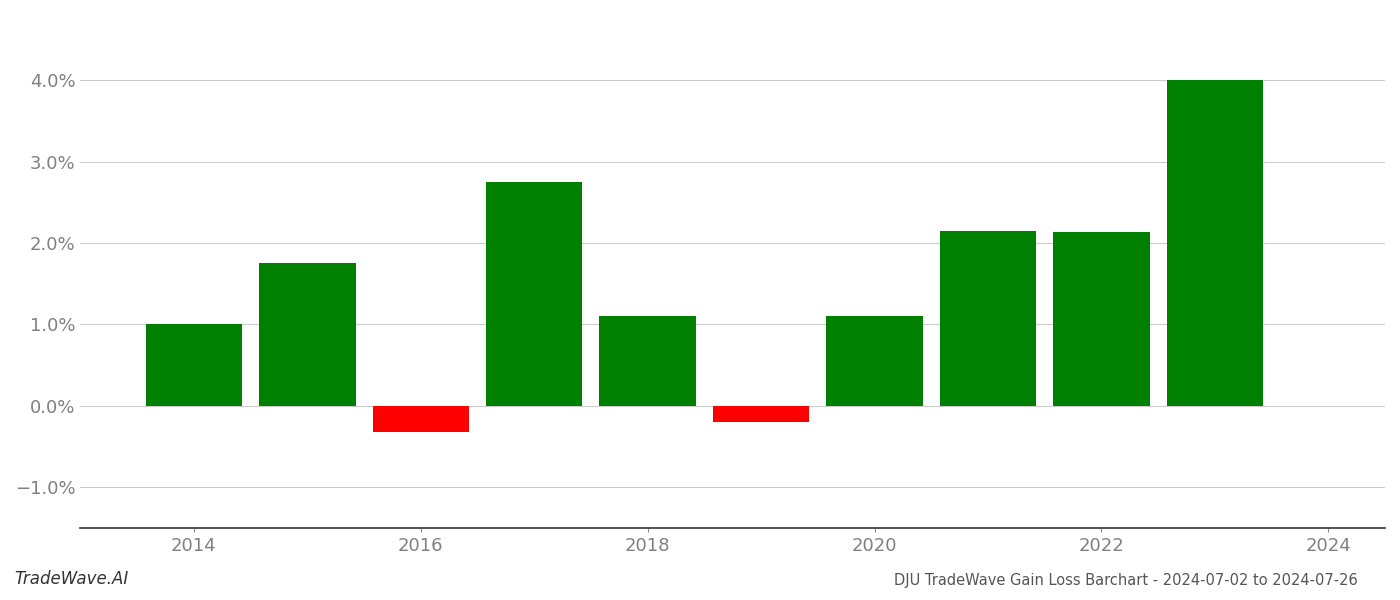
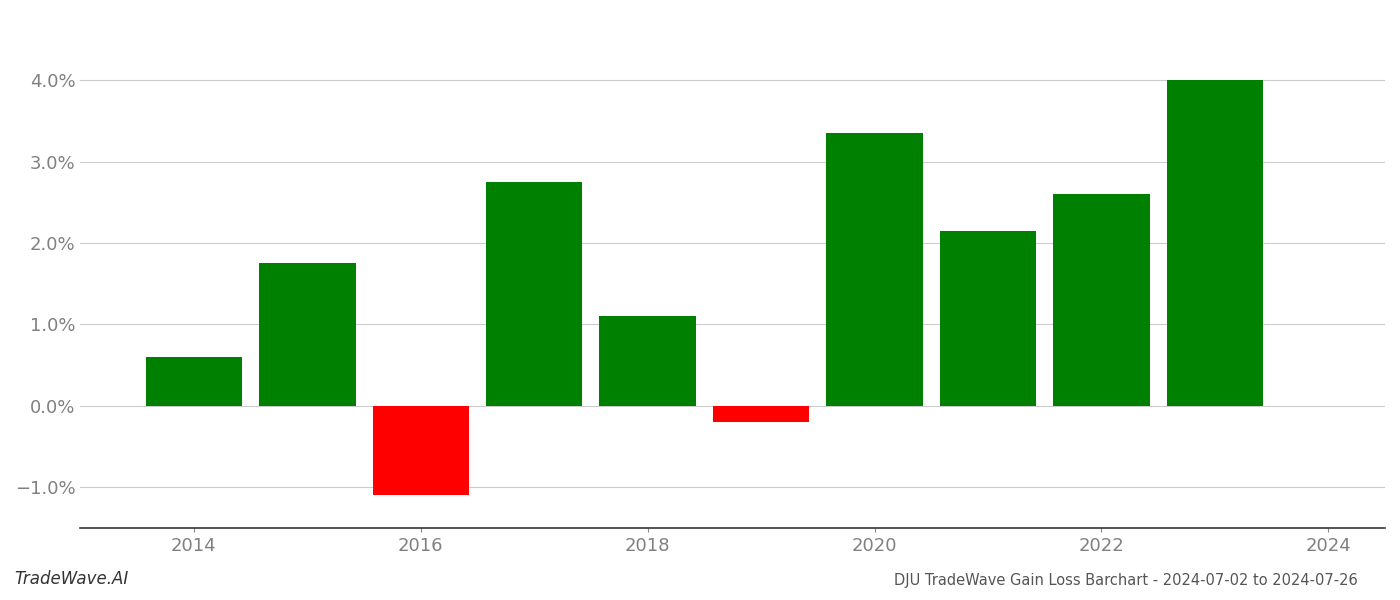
2014: 1.00% -> 0.60%
2016: -0.32% -> -1.10%
2020: 1.10% -> 3.35%
2022: 2.14% -> 2.60%
